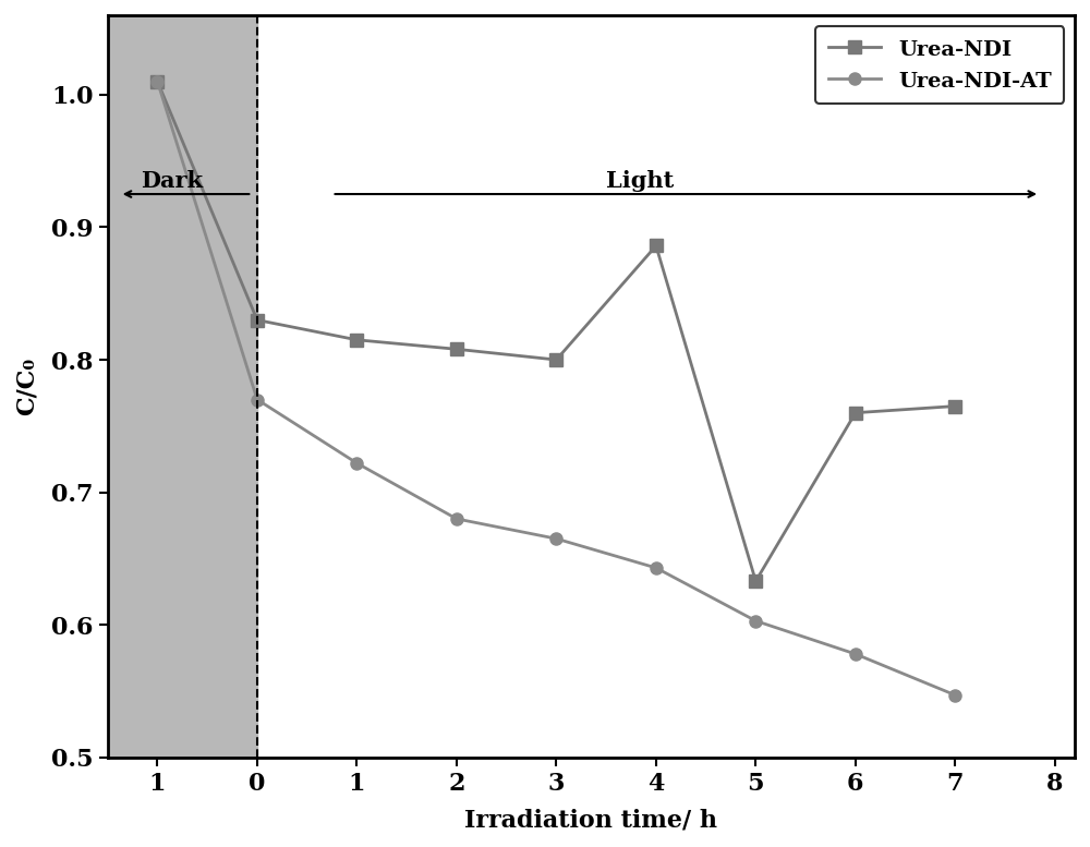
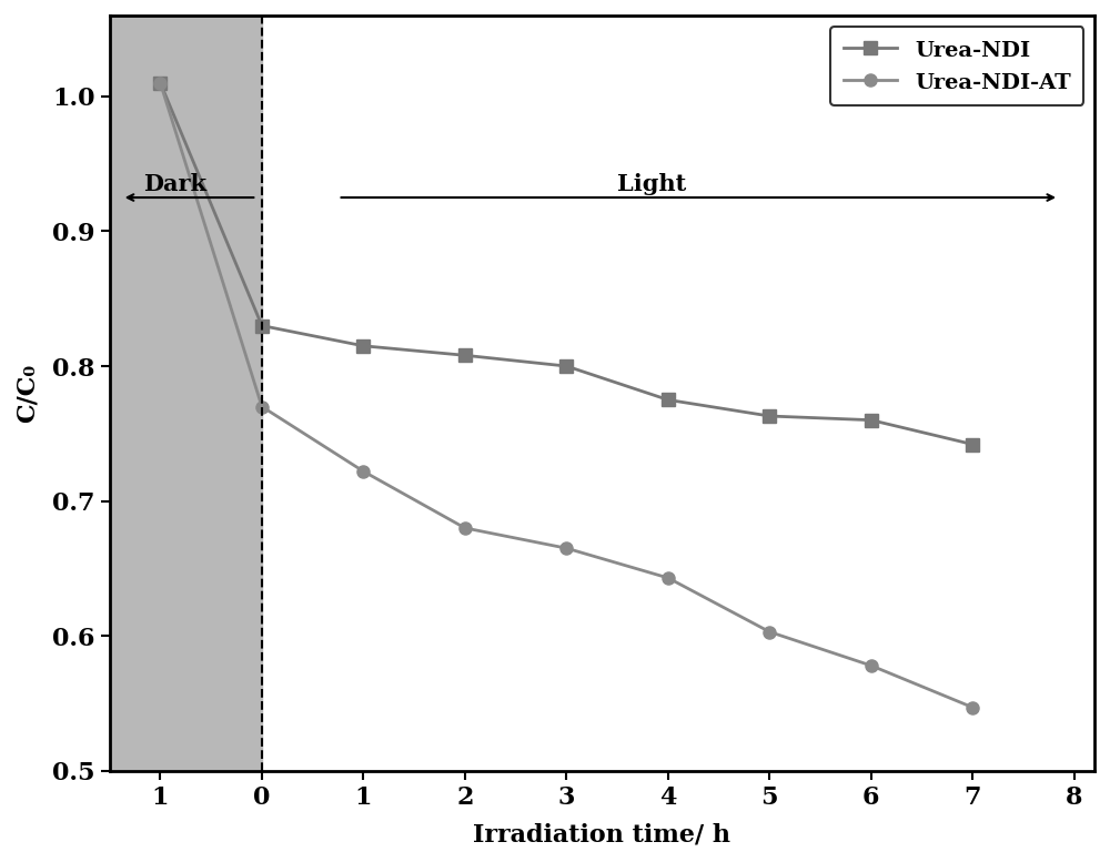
Urea-NDI/4: 0.886 -> 0.775
Urea-NDI/5: 0.633 -> 0.763
Urea-NDI/7: 0.765 -> 0.742
